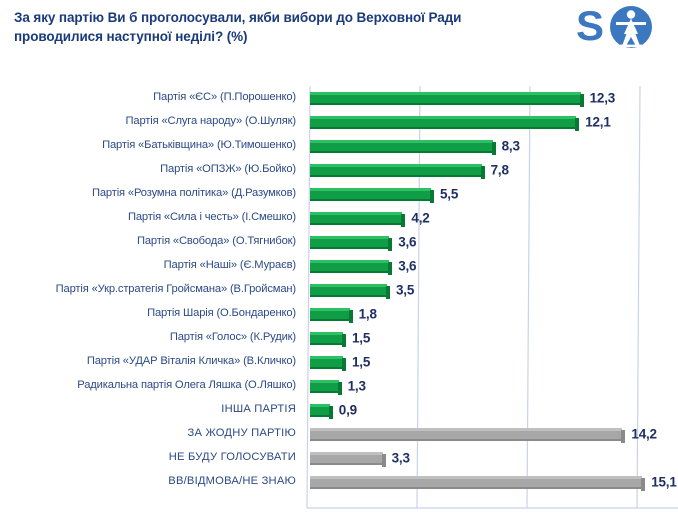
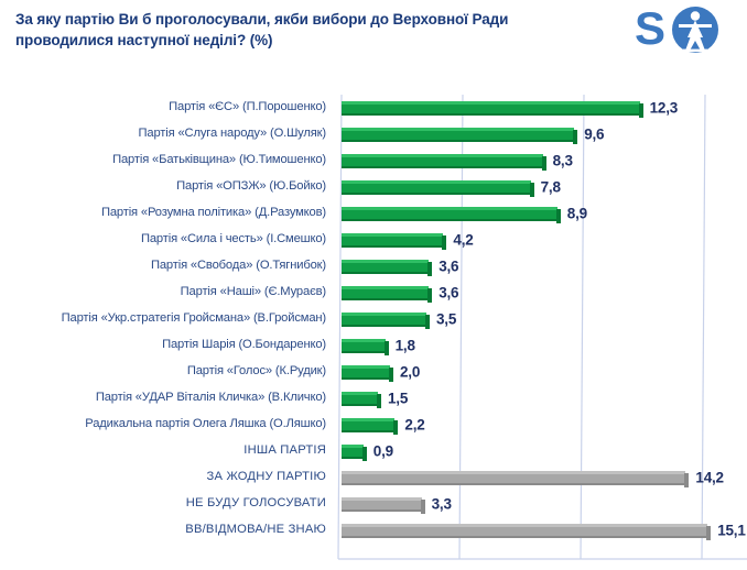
Партія «Слуга народу» (О.Шуляк): 12,1 -> 9,6
Партія «Розумна політика» (Д.Разумков): 5,5 -> 8,9
Партія «Голос» (К.Рудик): 1,5 -> 2,0
Радикальна партія Олега Ляшка (О.Ляшко): 1,3 -> 2,2
